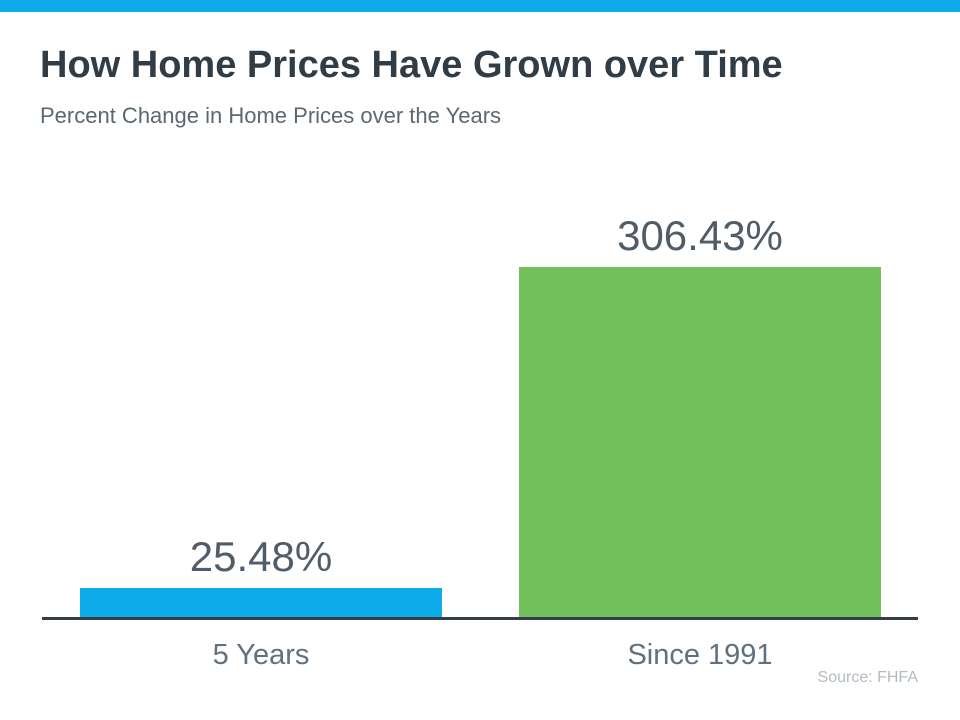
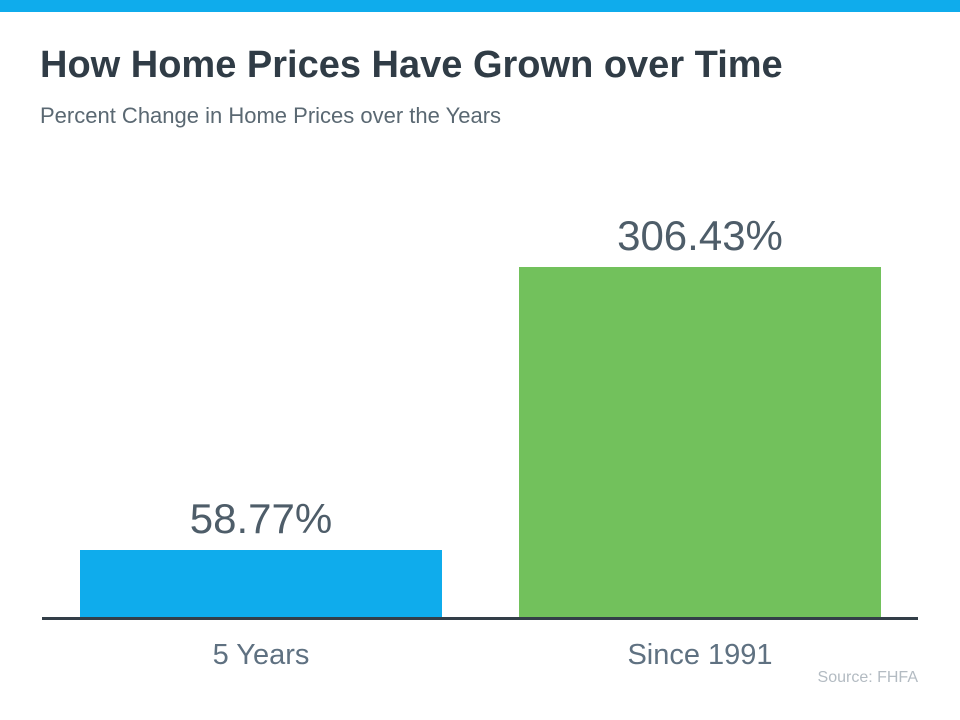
5 Years: 25.48% -> 58.77%
